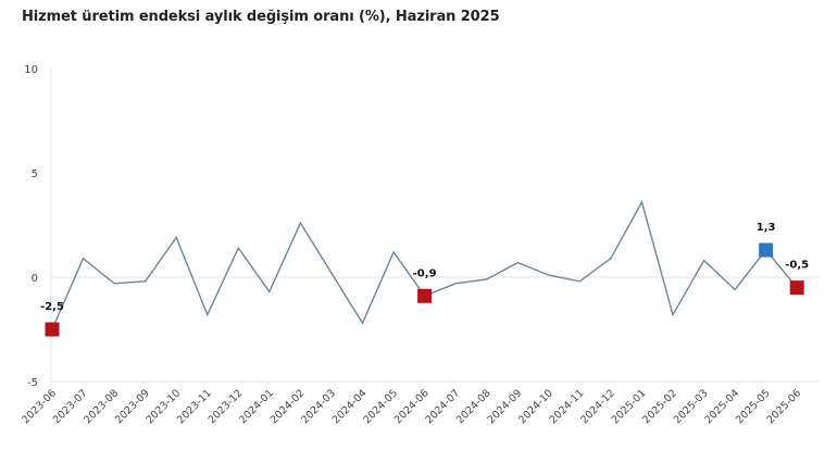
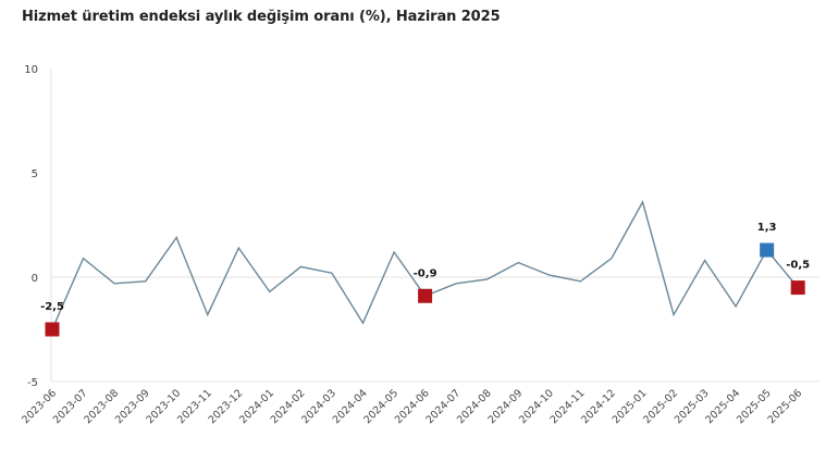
2024-02: 2.6 -> 0.5
2025-04: -0.6 -> -1.4
